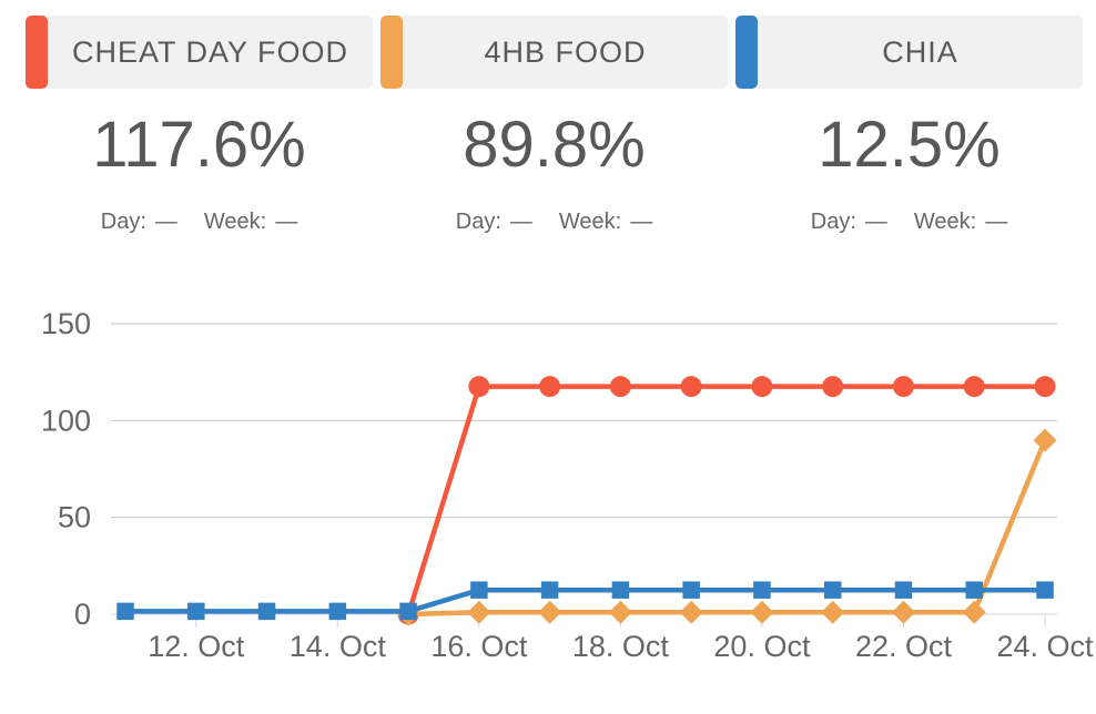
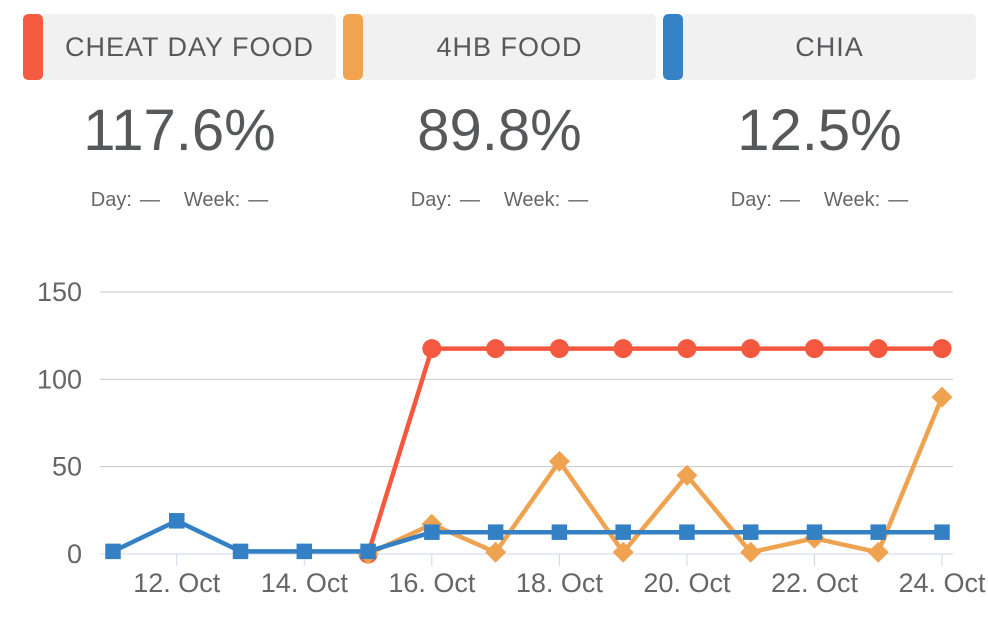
CHIA/12. Oct: 2 -> 19
4HB FOOD/16. Oct: 1 -> 17
4HB FOOD/18. Oct: 1 -> 53
4HB FOOD/20. Oct: 1 -> 45
4HB FOOD/22. Oct: 1 -> 9
